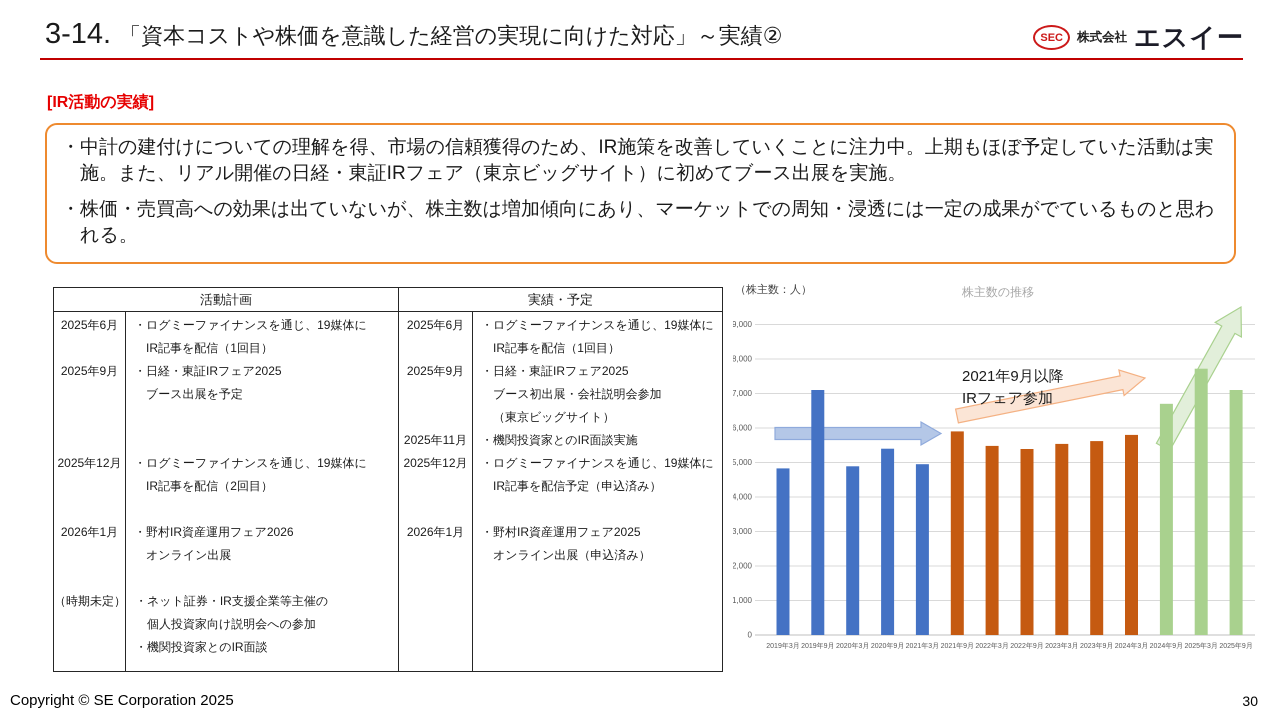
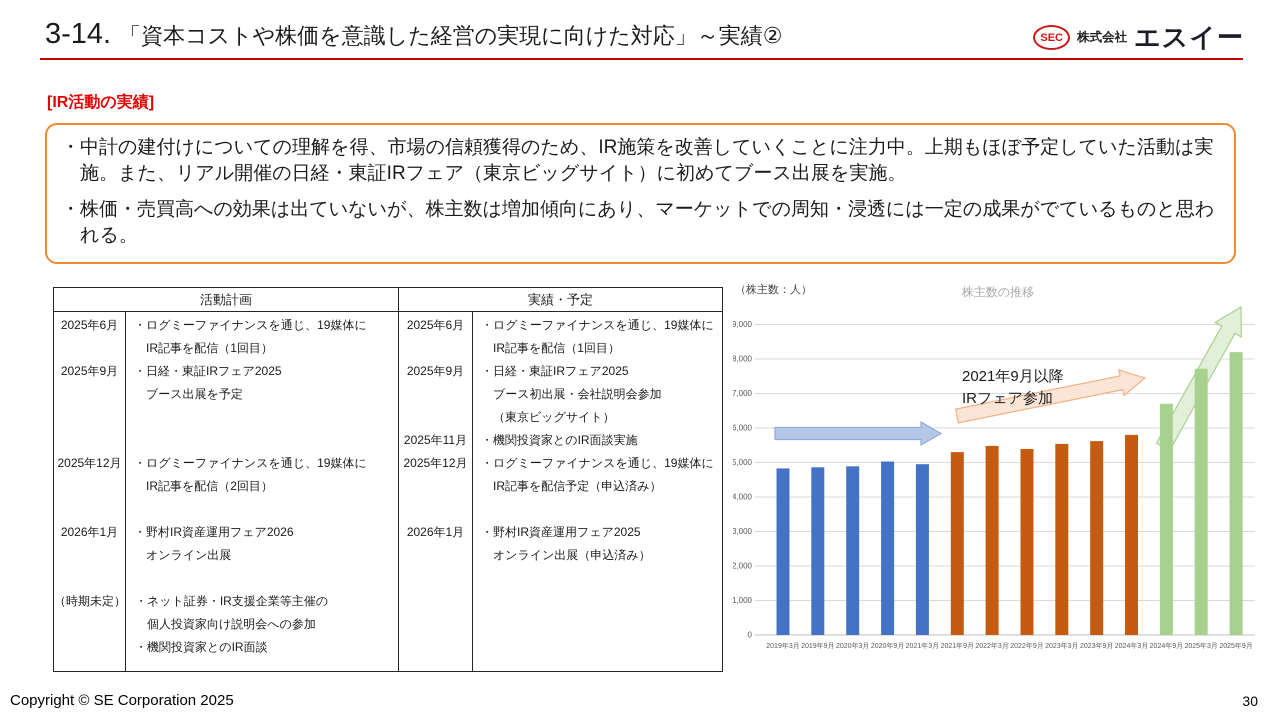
2019年9月: 7100 -> 4900
2020年9月: 5400 -> 5000
2021年9月: 5900 -> 5300
2025年9月: 7100 -> 8200
